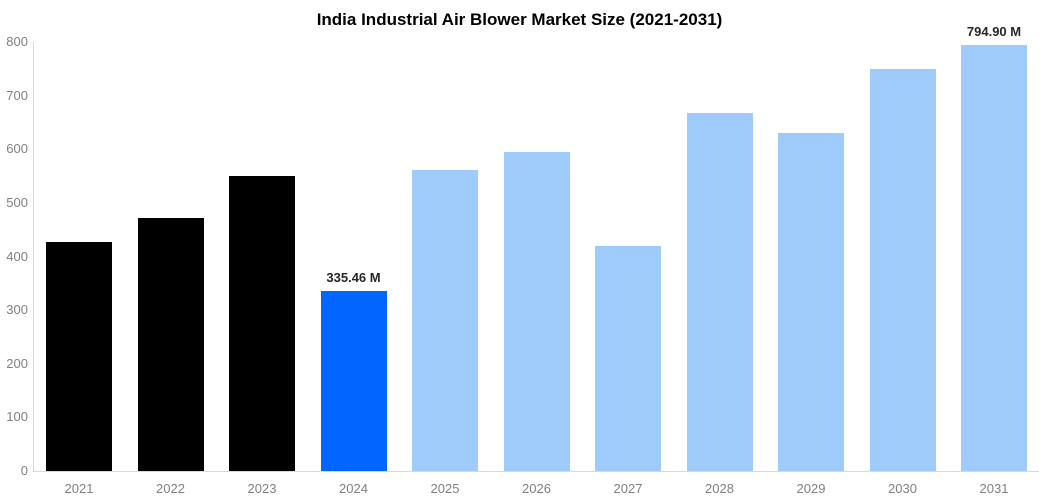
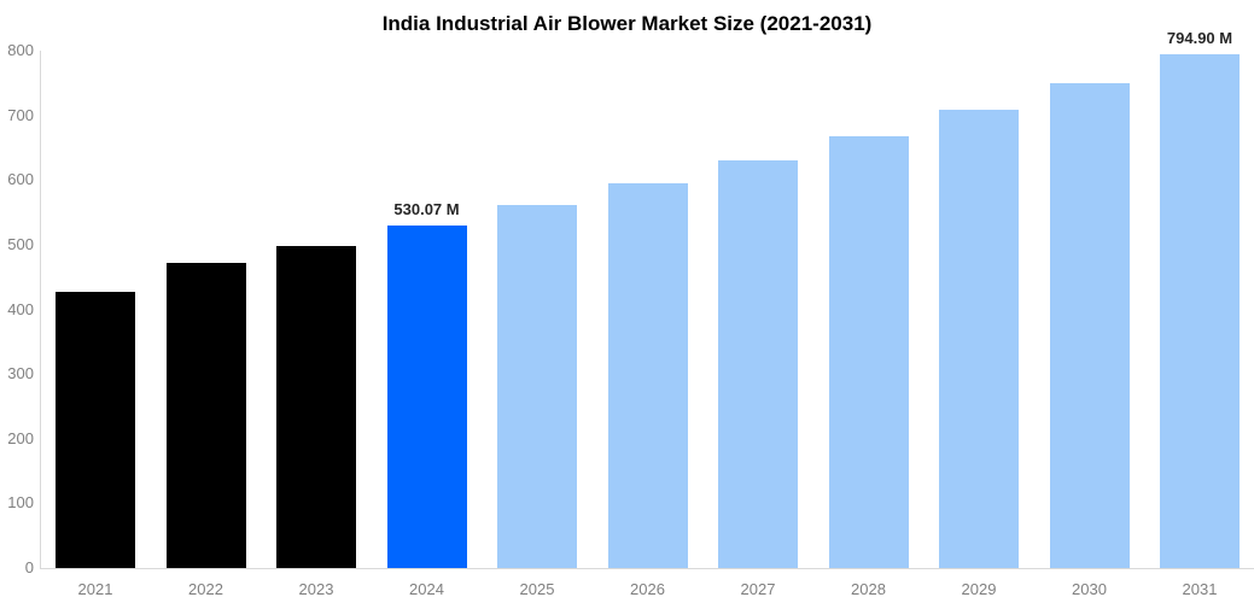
2023: 550 -> 500
2024: 335.46 -> 530.07
2027: 420 -> 630
2029: 630 -> 710
